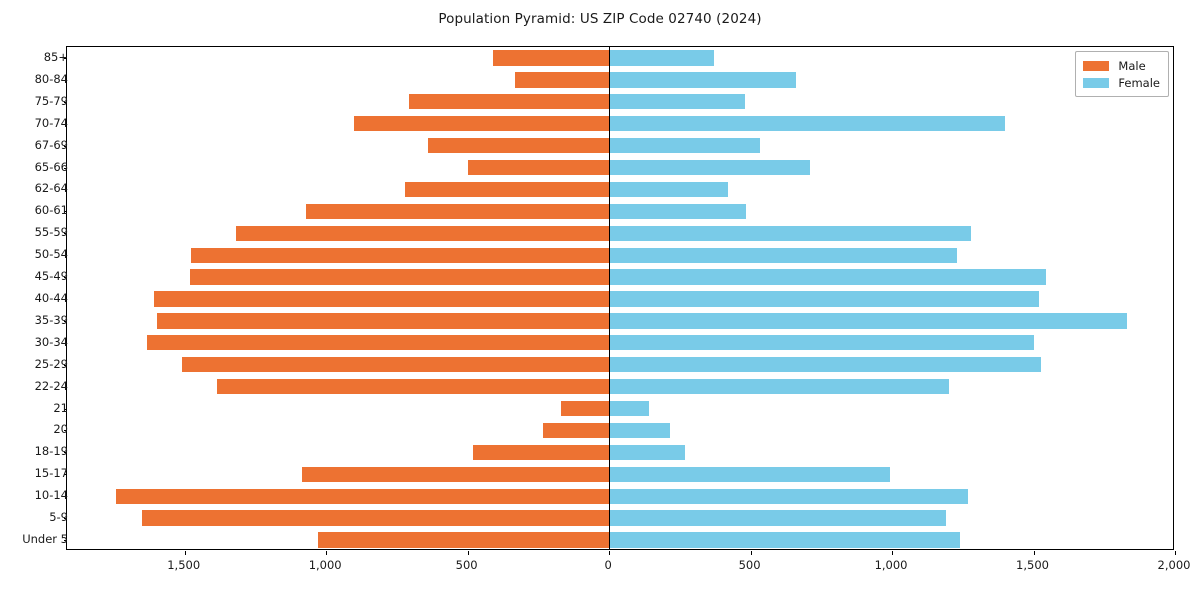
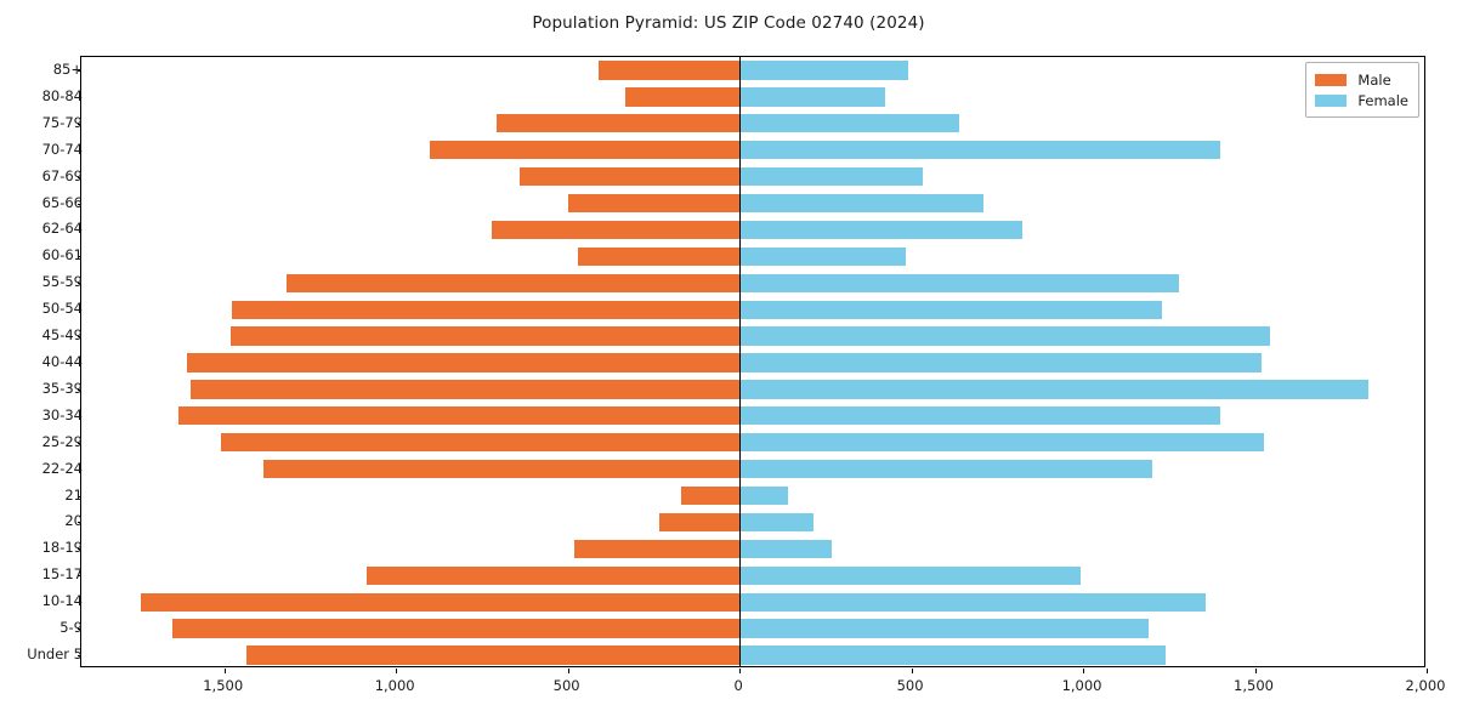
Female/85+: 370 -> 490
Female/80-84: 660 -> 420
Female/75-79: 480 -> 640
Female/62-64: 420 -> 820
Male/60-61: 1070 -> 470
Female/30-34: 1500 -> 1400
Female/10-14: 1270 -> 1360
Male/Under 5: 1030 -> 1440
